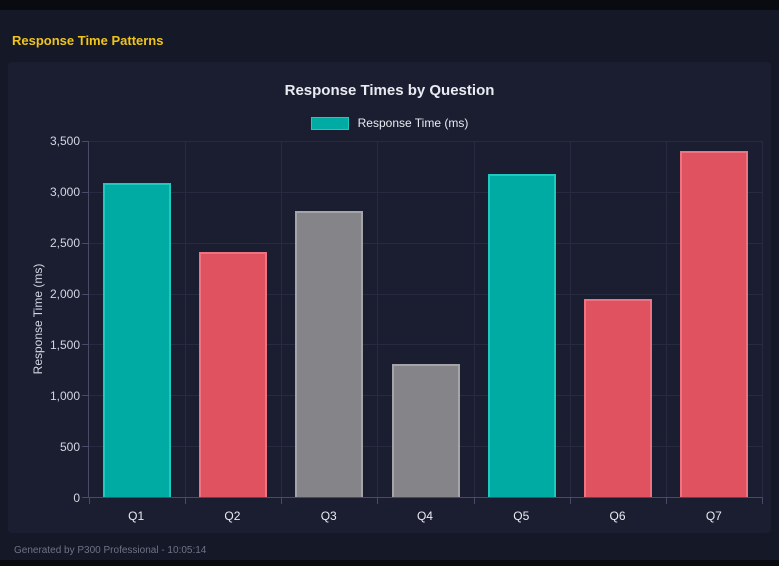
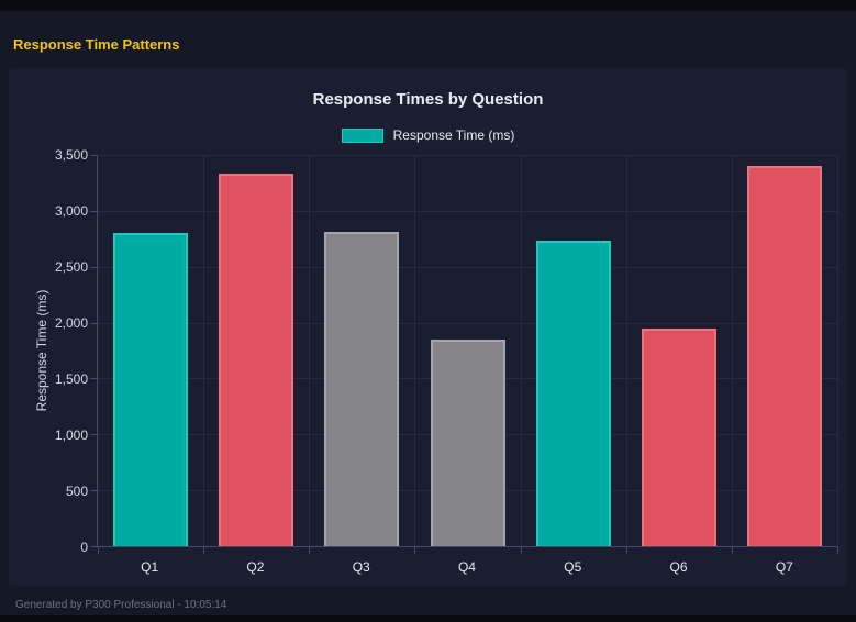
Q1: 3090 -> 2800
Q2: 2410 -> 3330
Q4: 1310 -> 1840
Q5: 3180 -> 2730
